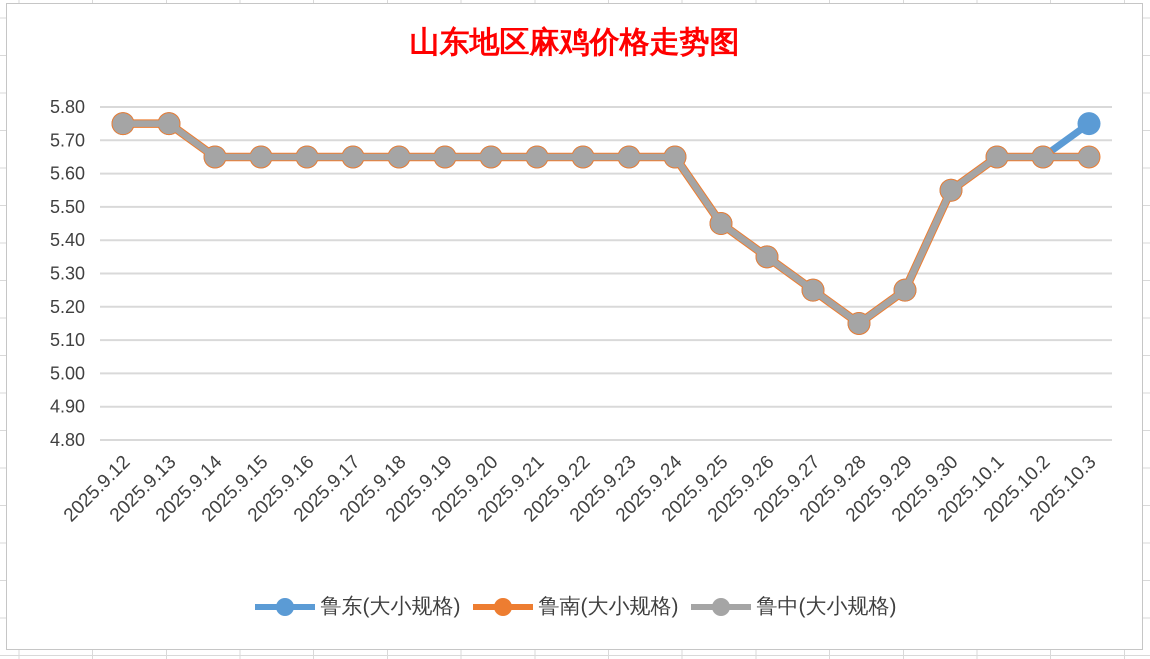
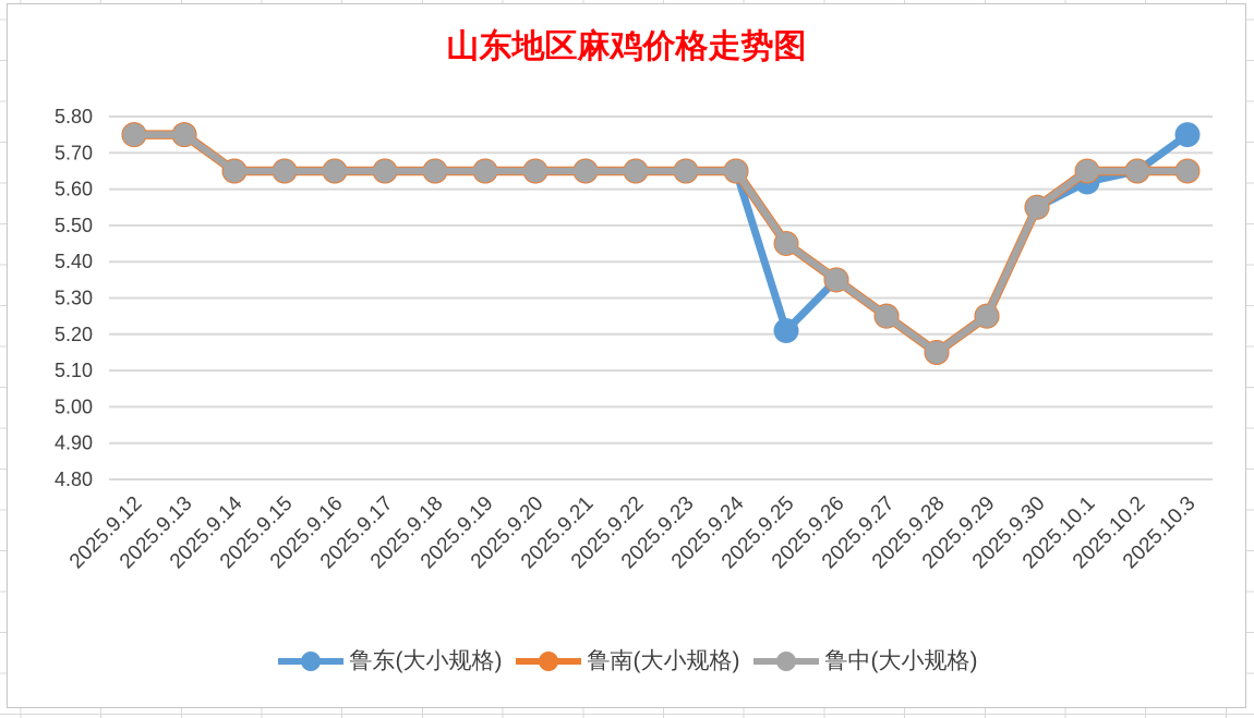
鲁东(大小规格)/2025.9.25: 5.45 -> 5.21
鲁东(大小规格)/2025.10.1: 5.65 -> 5.62
